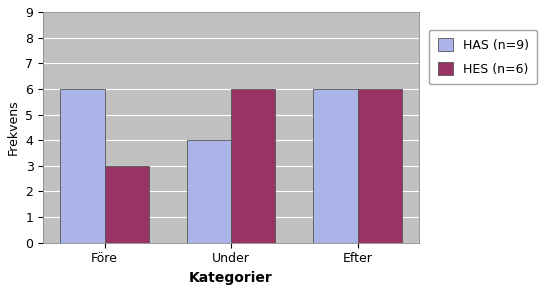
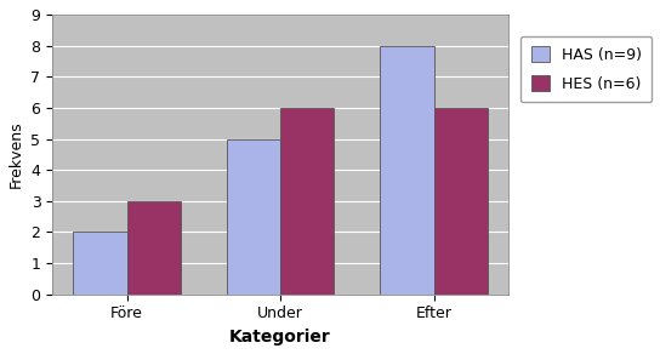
HAS (n=9)/Före: 6 -> 2
HAS (n=9)/Under: 4 -> 5
HAS (n=9)/Efter: 6 -> 8
